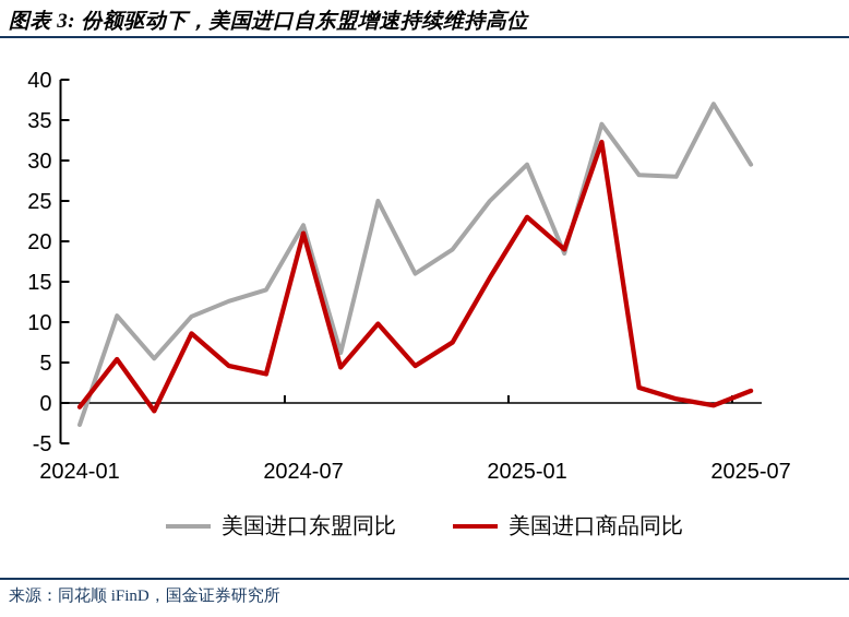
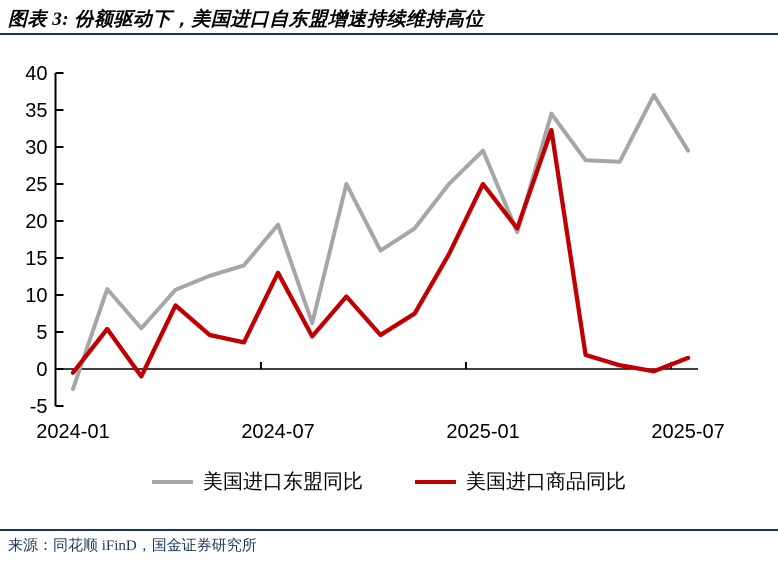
美国进口东盟同比/2024-07: 22 -> 20
美国进口商品同比/2024-07: 21 -> 13
美国进口商品同比/2025-01: 23 -> 25
